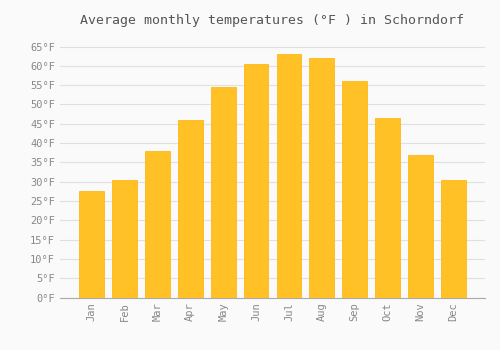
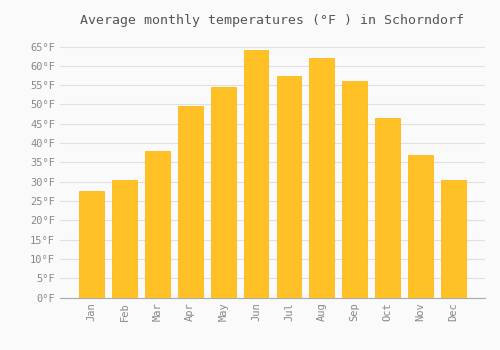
Apr: 46.0°F -> 49.5°F
Jun: 60.5°F -> 64.0°F
Jul: 63.0°F -> 57.5°F
